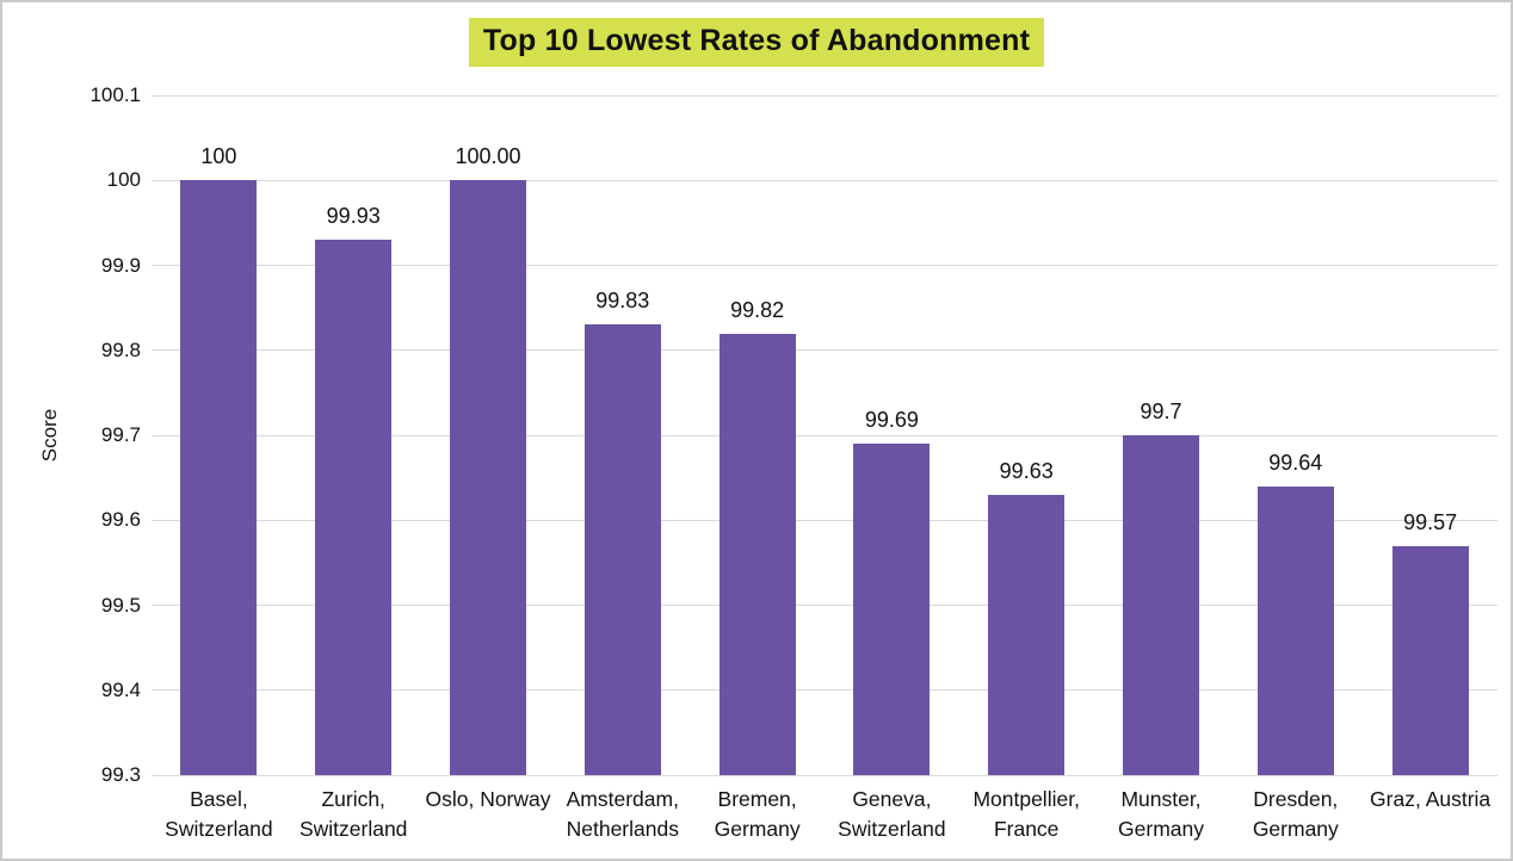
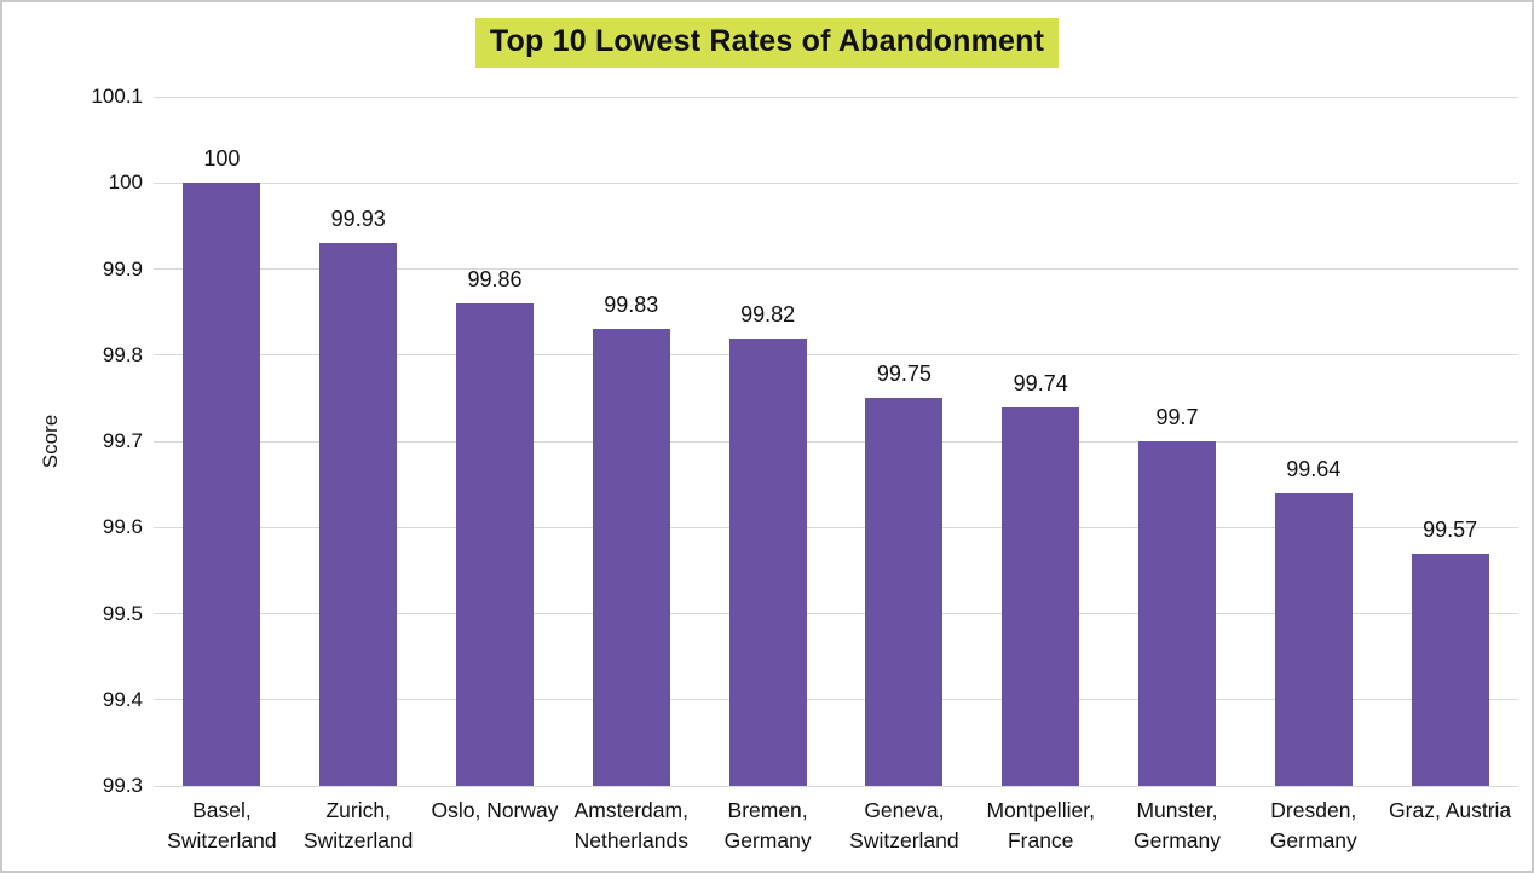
Oslo, Norway: 100.00 -> 99.86
Geneva, Switzerland: 99.69 -> 99.75
Montpellier, France: 99.63 -> 99.74
